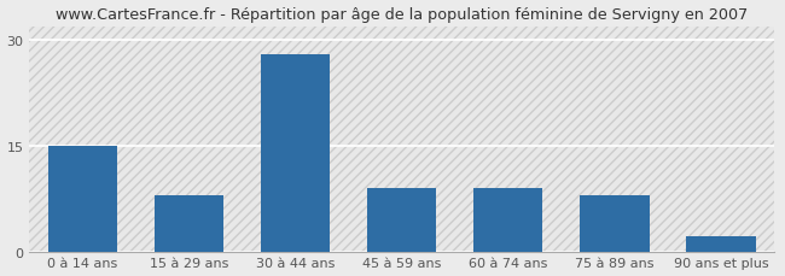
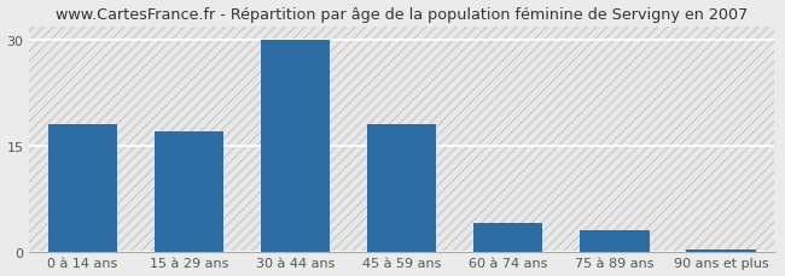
0 à 14 ans: 15.0 -> 18.0
15 à 29 ans: 8.0 -> 17.0
30 à 44 ans: 28.0 -> 30.0
45 à 59 ans: 9.0 -> 18.0
60 à 74 ans: 9.0 -> 4.0
75 à 89 ans: 8.0 -> 3.0
90 ans et plus: 2.2 -> 0.2
